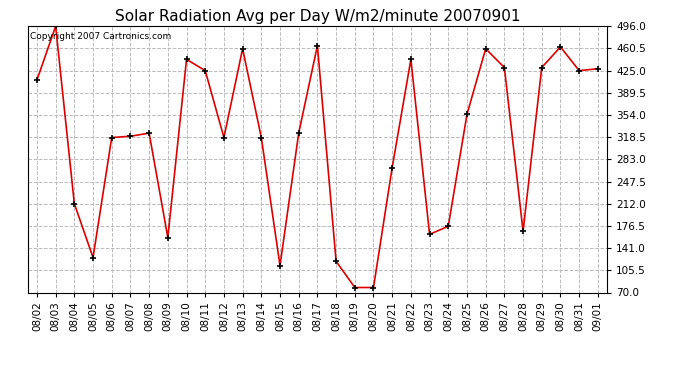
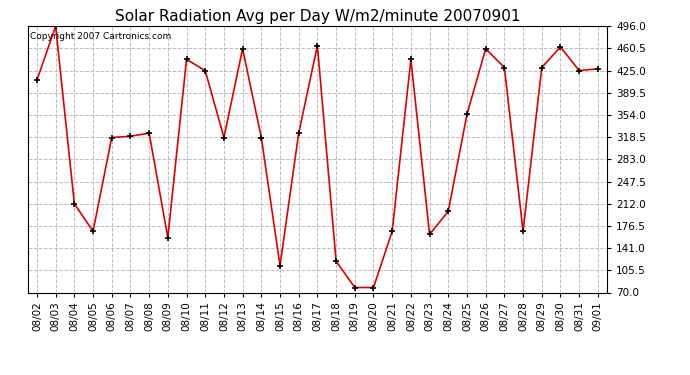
08/05: 126 -> 168
08/21: 270 -> 168
08/24: 176 -> 200
